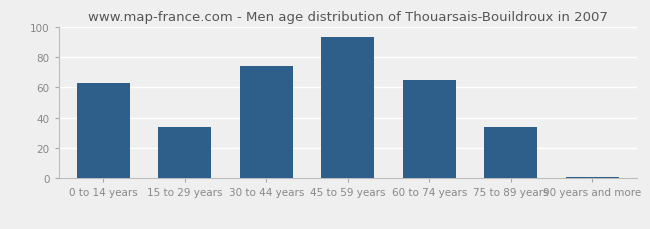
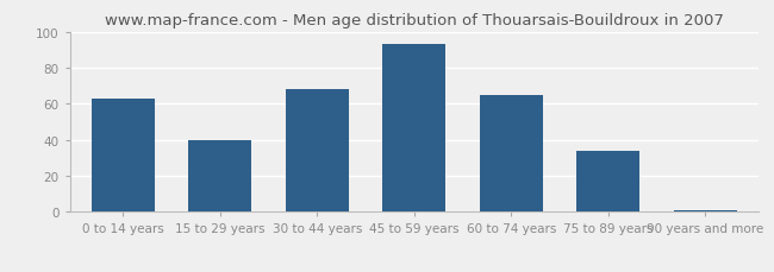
15 to 29 years: 34 -> 40
30 to 44 years: 74 -> 68
